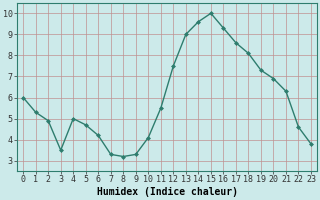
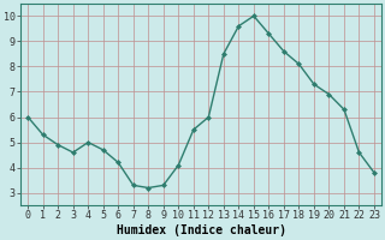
3: 3.5 -> 4.6
12: 7.5 -> 6.0
13: 9.0 -> 8.5
